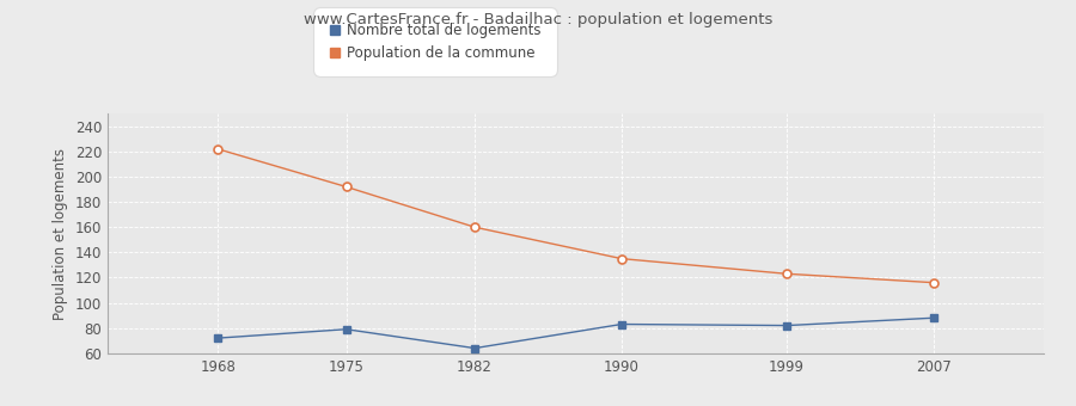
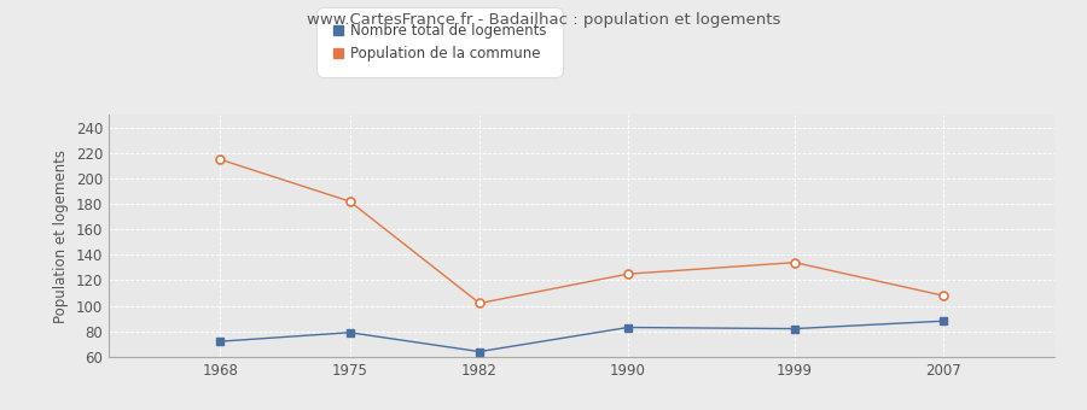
Population de la commune/1968: 222 -> 215
Population de la commune/1975: 192 -> 182
Population de la commune/1982: 160 -> 102
Population de la commune/1990: 135 -> 125
Population de la commune/1999: 123 -> 134
Population de la commune/2007: 116 -> 108
